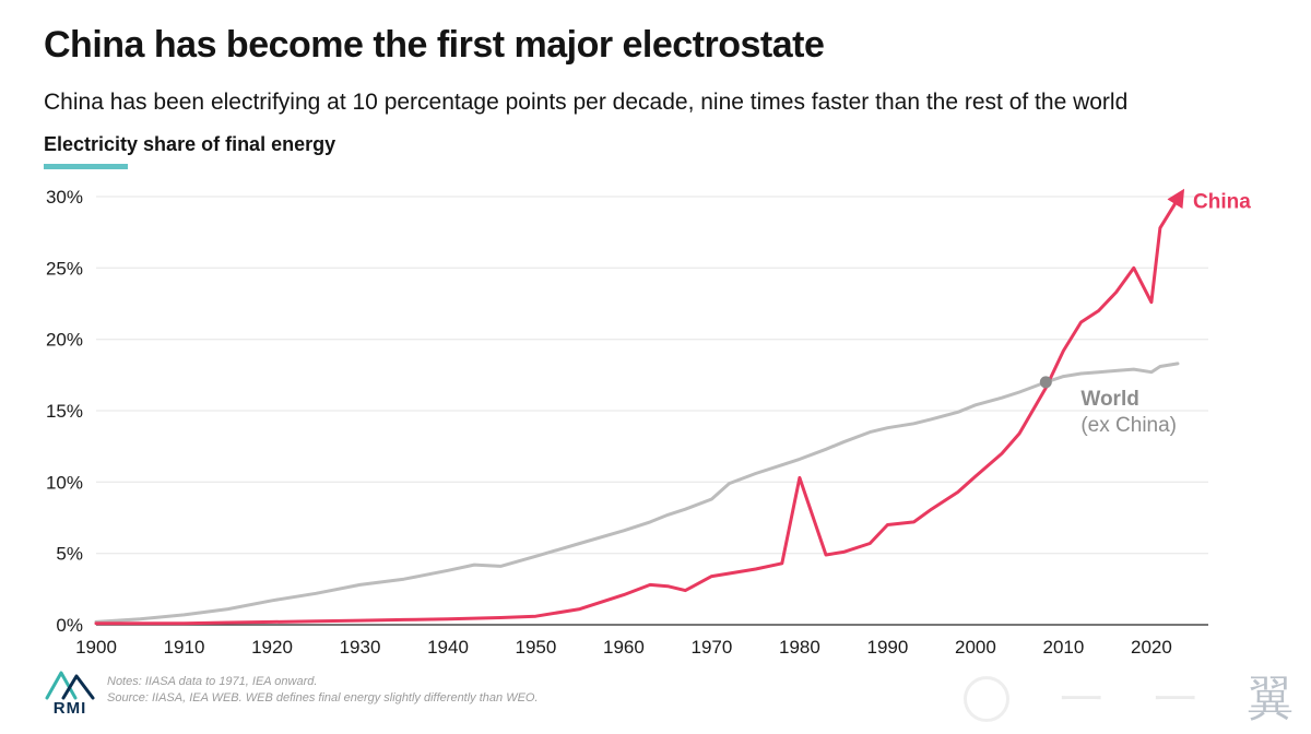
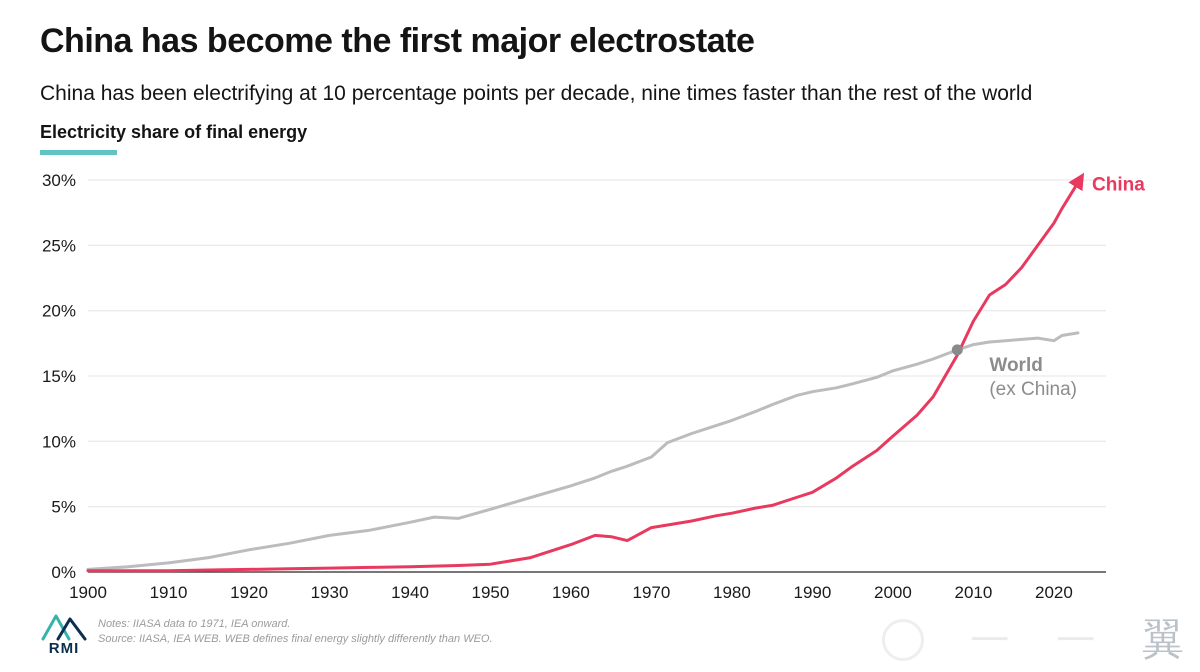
China/1980: 10.3% -> 4.5%
China/1990: 7.0% -> 6.1%
China/2020: 22.6% -> 26.7%
